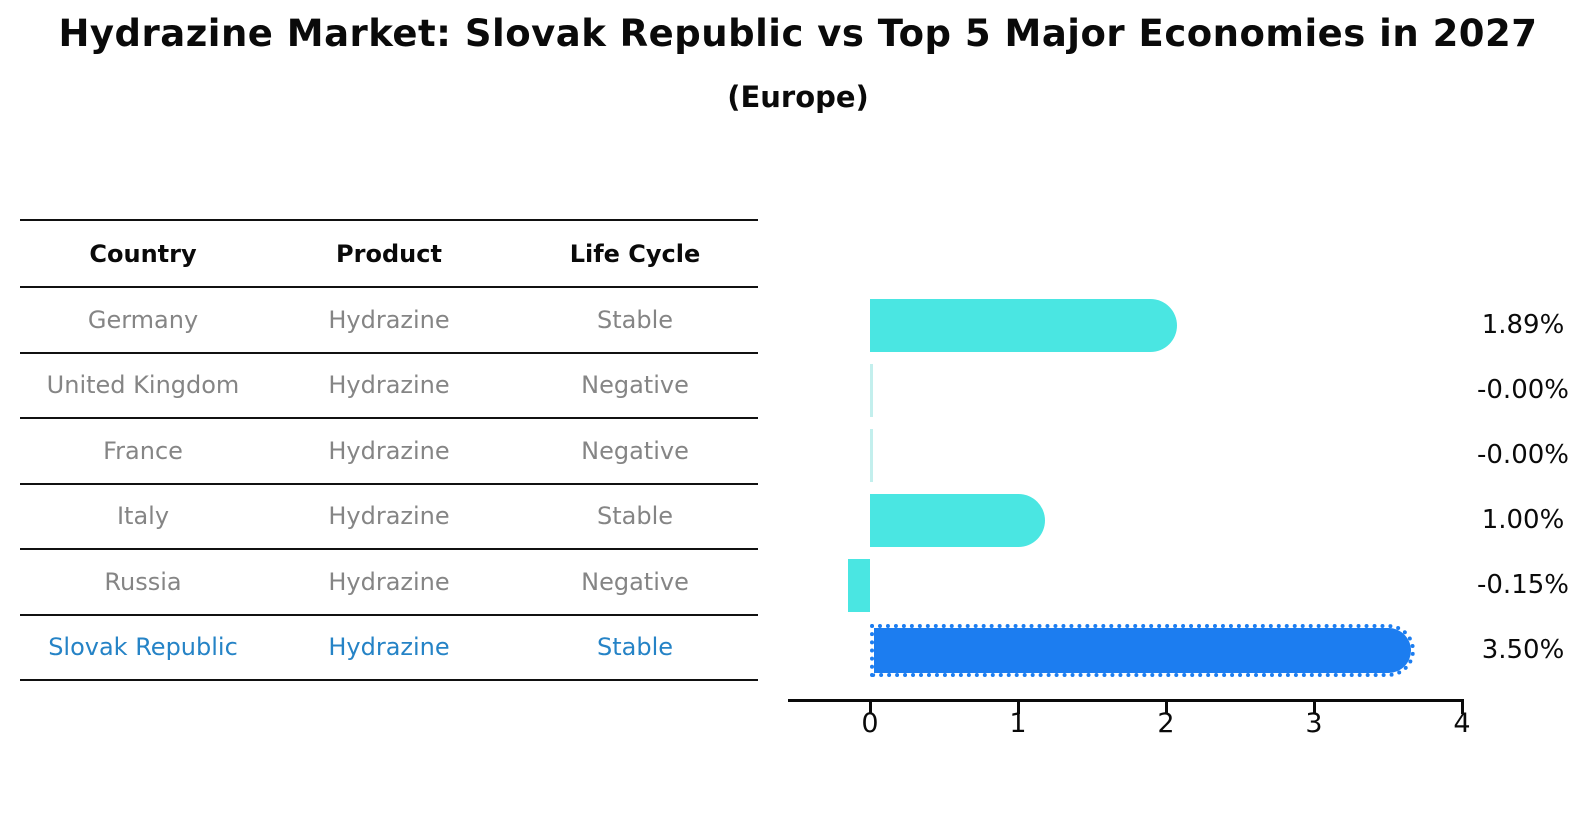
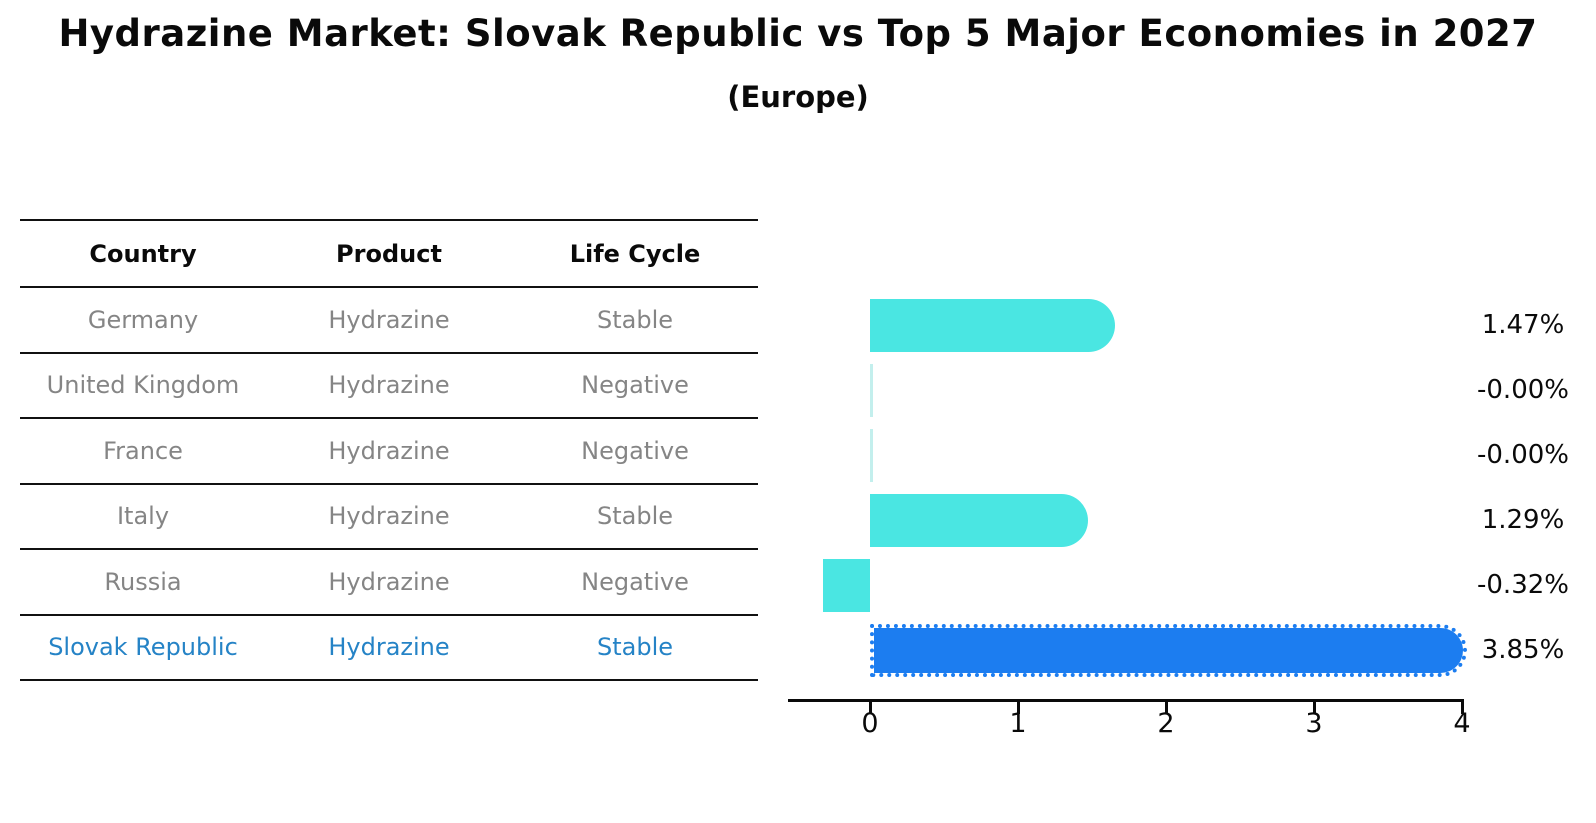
Germany: 1.89% -> 1.47%
Italy: 1.00% -> 1.29%
Russia: -0.15% -> -0.32%
Slovak Republic: 3.50% -> 3.85%
